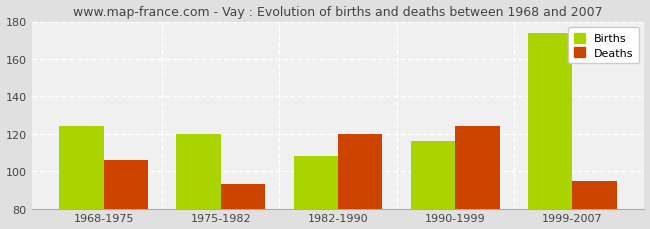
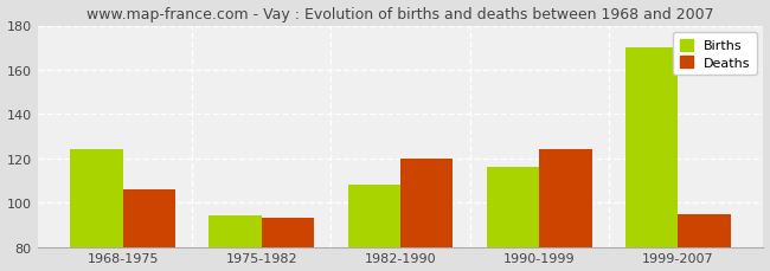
Births/1975-1982: 120 -> 94
Births/1999-2007: 174 -> 170
